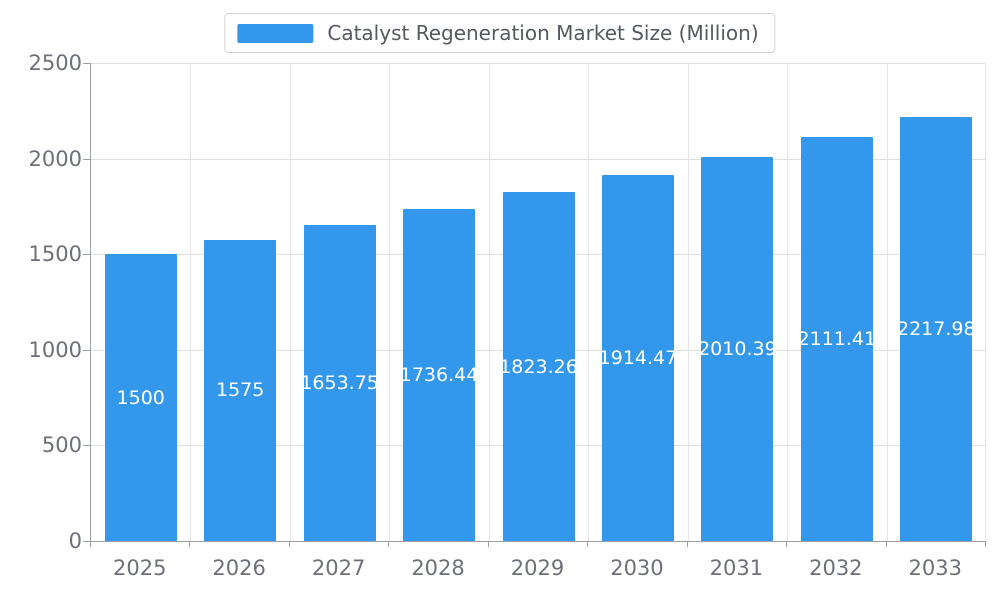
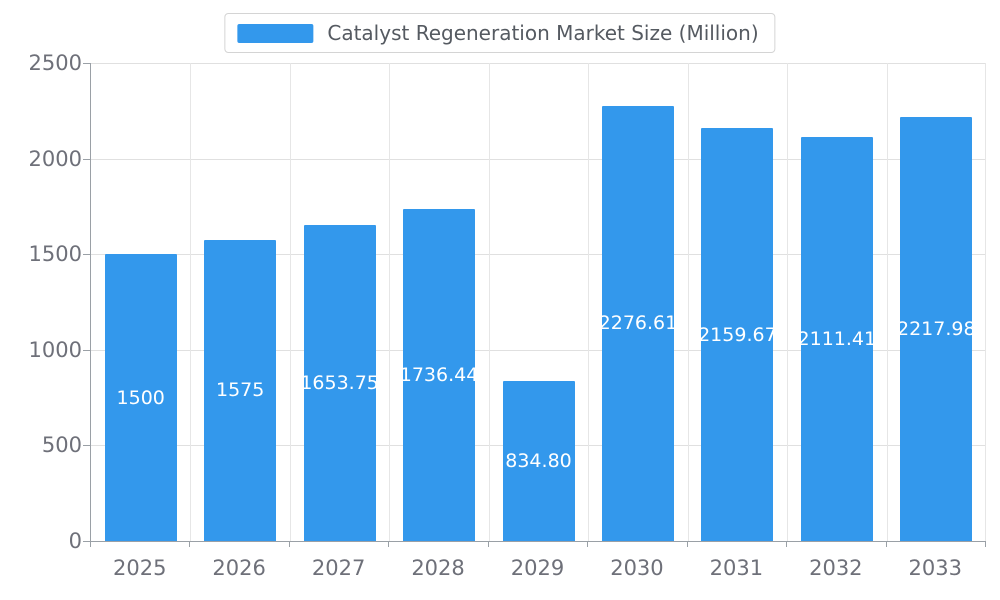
2029: 1823.26 -> 834.80
2030: 1914.47 -> 2276.61
2031: 2010.39 -> 2159.67
